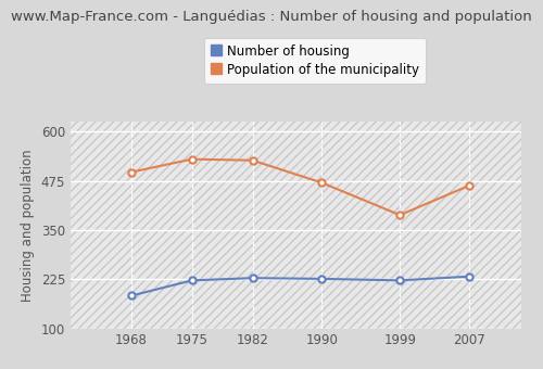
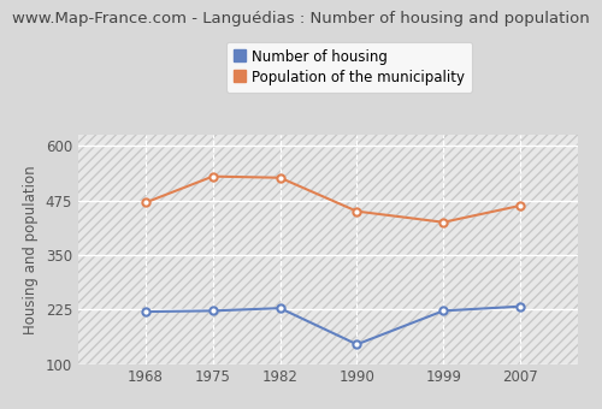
Number of housing/1968: 183 -> 220
Population of the municipality/1968: 497 -> 470
Number of housing/1990: 226 -> 145
Population of the municipality/1990: 470 -> 450
Population of the municipality/1999: 388 -> 425
